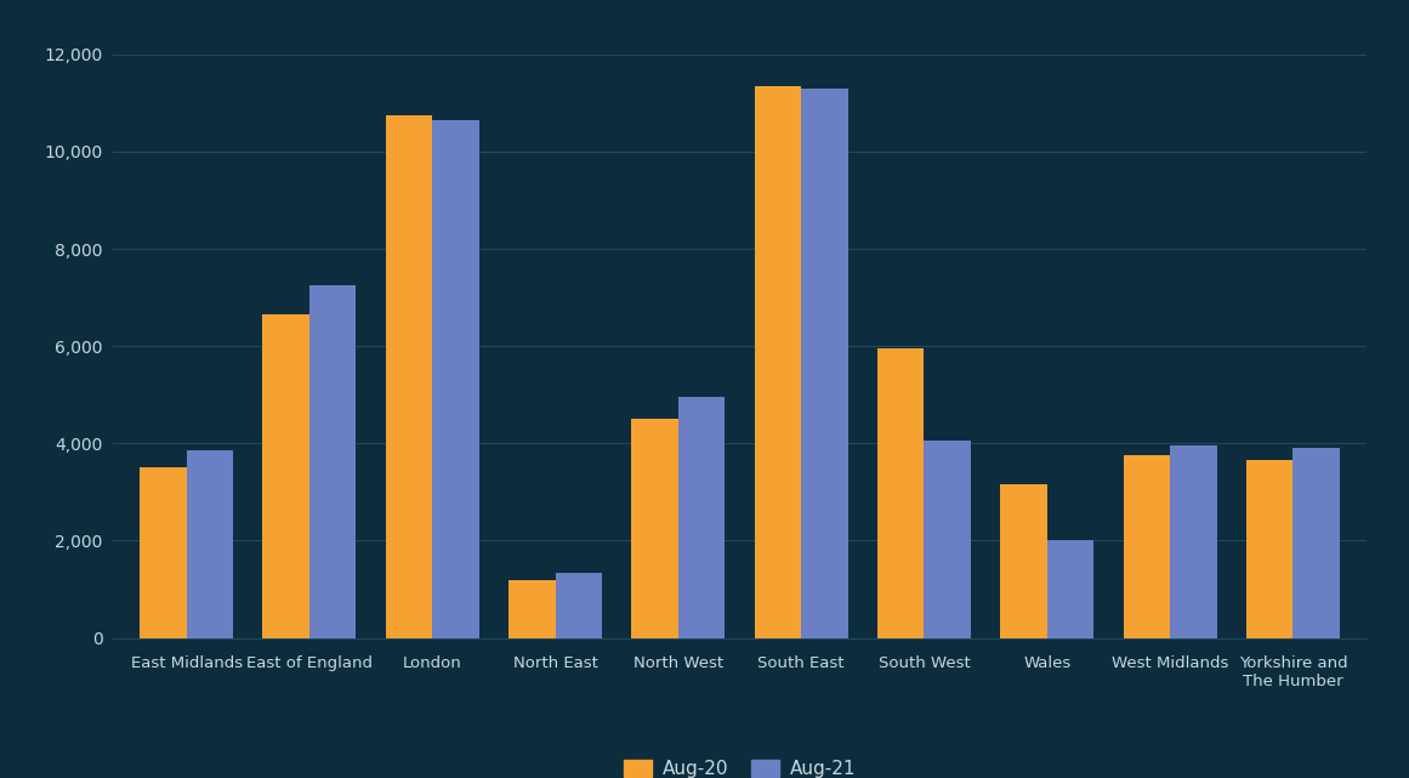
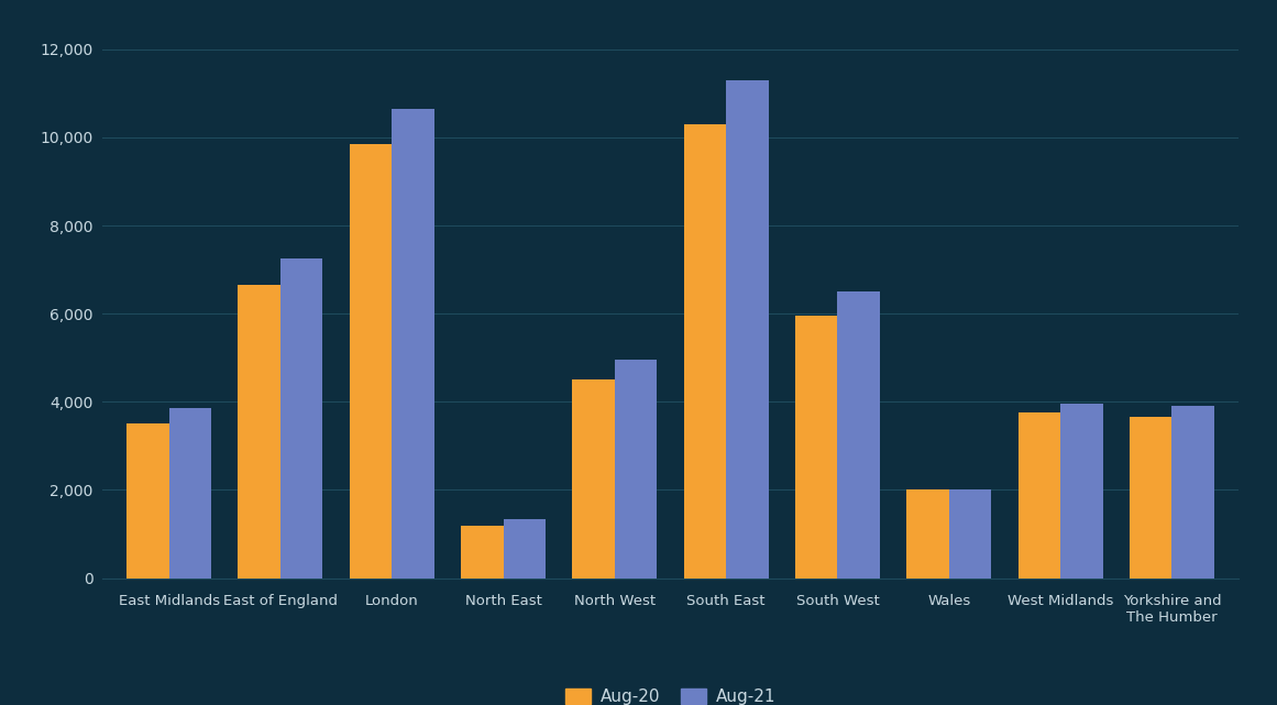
Aug-20/London: 10,750 -> 9,850
Aug-20/South East: 11,350 -> 10,300
Aug-21/South West: 4,050 -> 6,500
Aug-20/Wales: 3,150 -> 2,000
